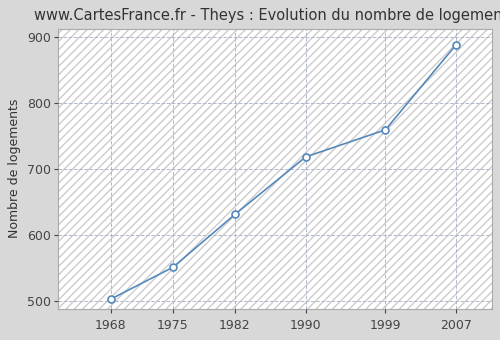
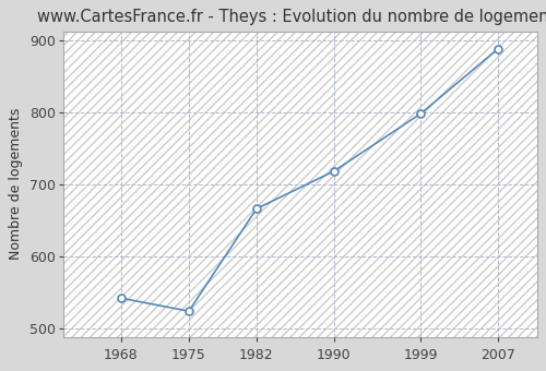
1968: 503 -> 542
1975: 551 -> 524
1982: 631 -> 666
1999: 759 -> 798
